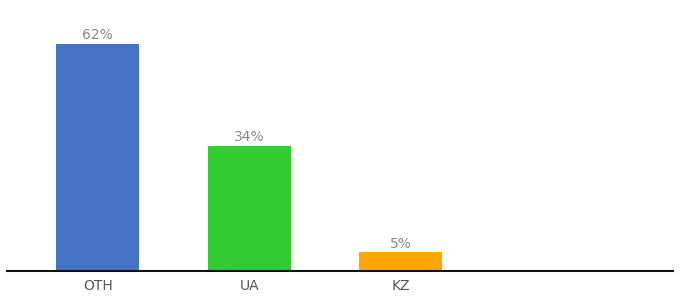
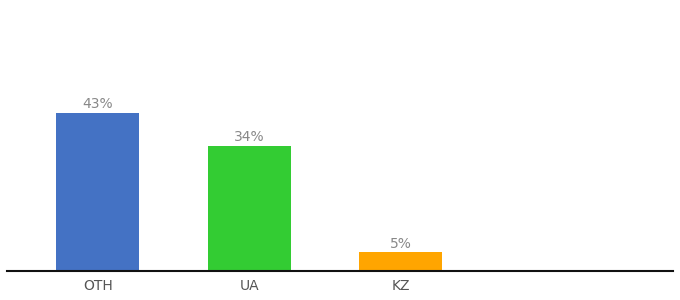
OTH: 62% -> 43%
